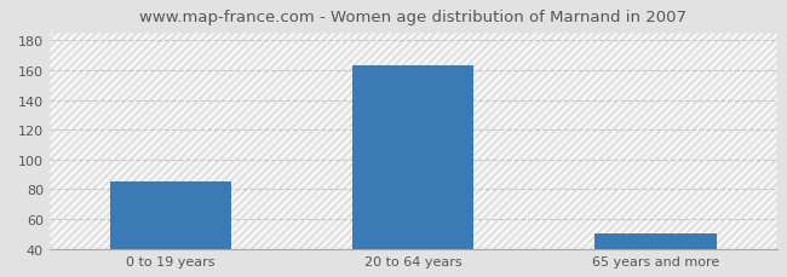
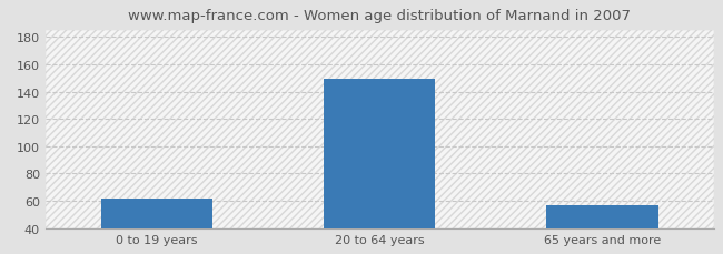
0 to 19 years: 85 -> 62
20 to 64 years: 163 -> 149
65 years and more: 50 -> 57
